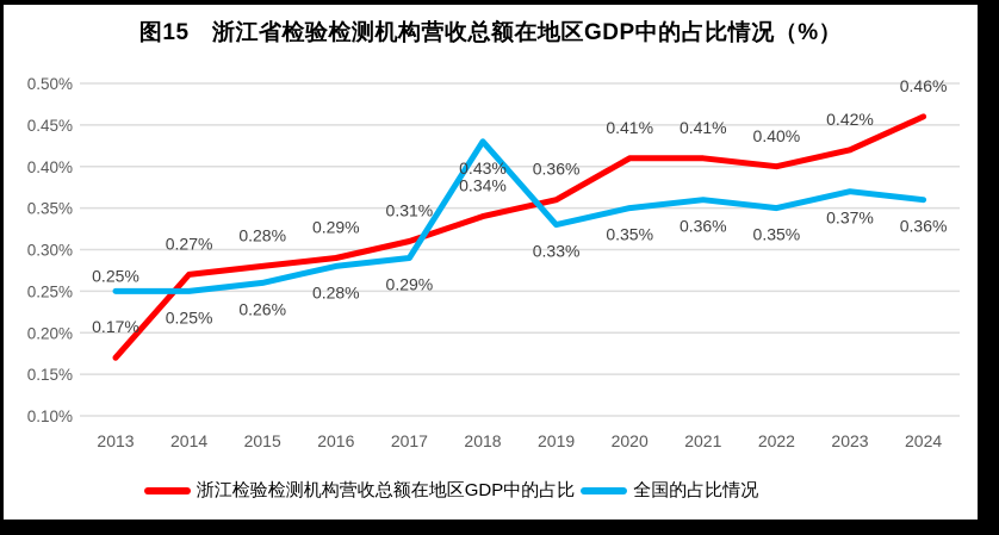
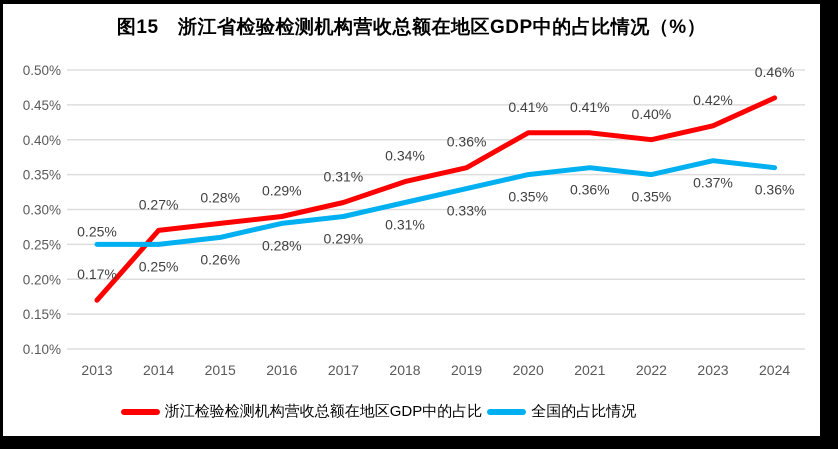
全国的占比情况/2018: 0.43% -> 0.31%
